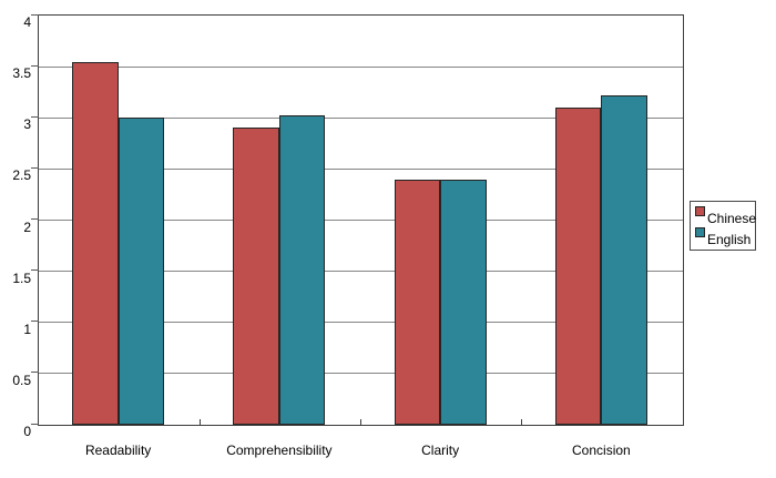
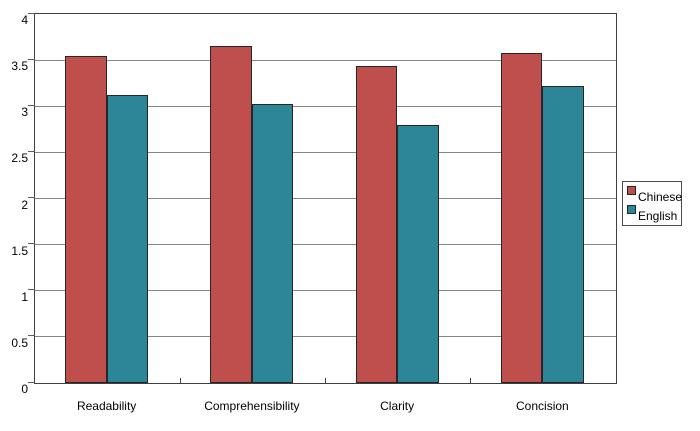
English/Readability: 3.0 -> 3.1
Chinese/Comprehensibility: 2.9 -> 3.6
Chinese/Clarity: 2.4 -> 3.4
English/Clarity: 2.4 -> 2.8
Chinese/Concision: 3.1 -> 3.6
